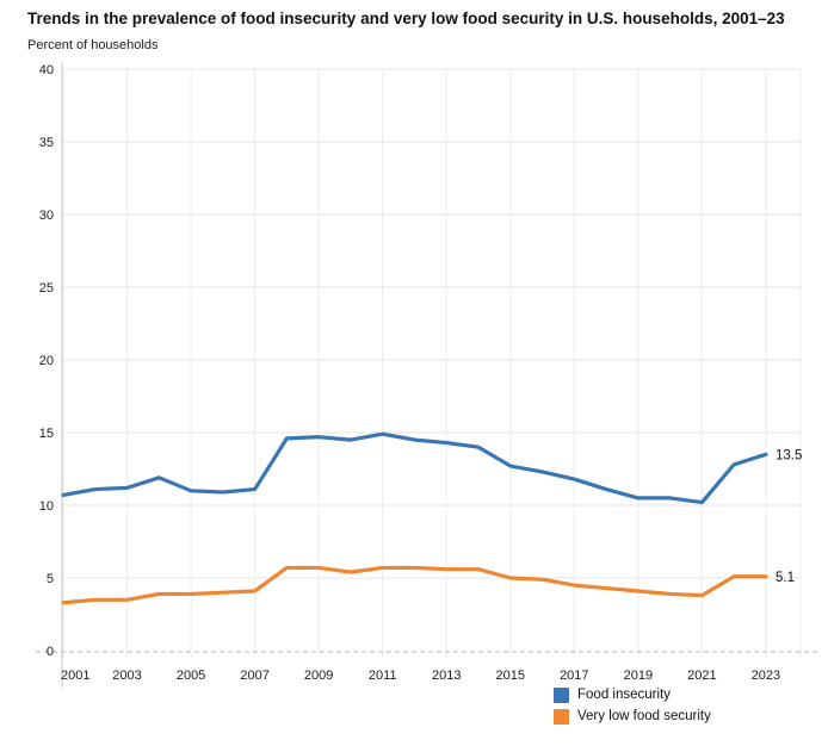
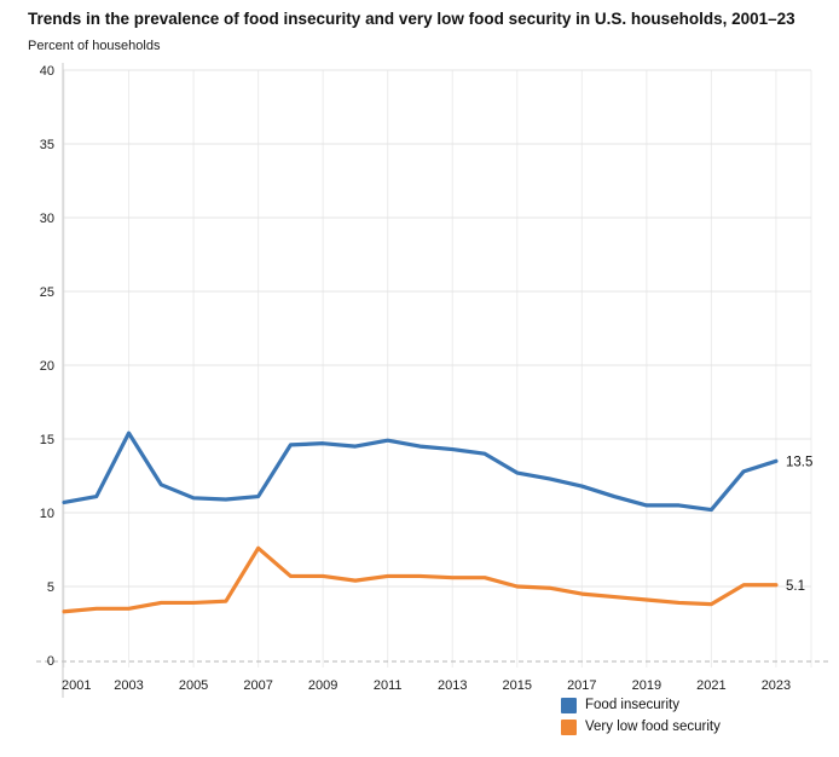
Food insecurity/2003: 11.2 -> 15.4
Very low food security/2007: 4.1 -> 7.6
